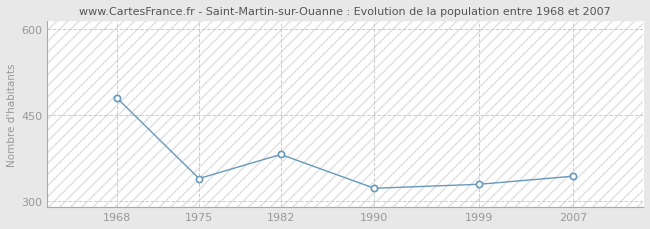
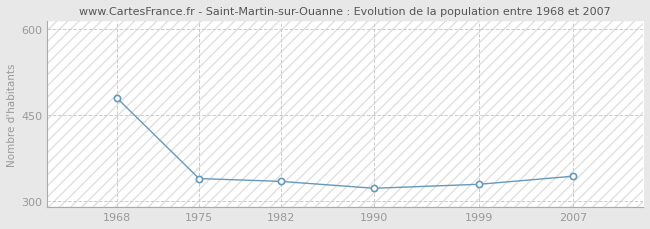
1982: 382 -> 335
